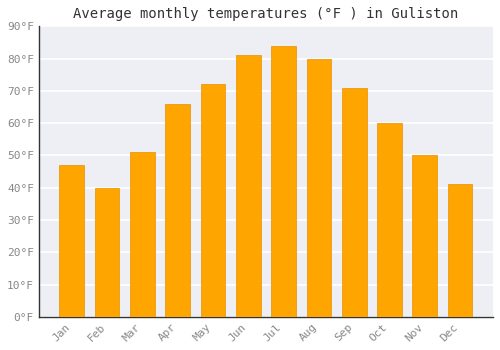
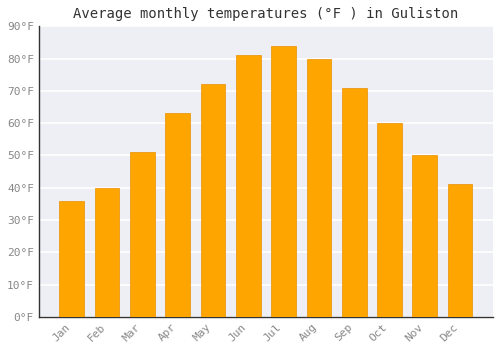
Jan: 47°F -> 36°F
Apr: 66°F -> 63°F
